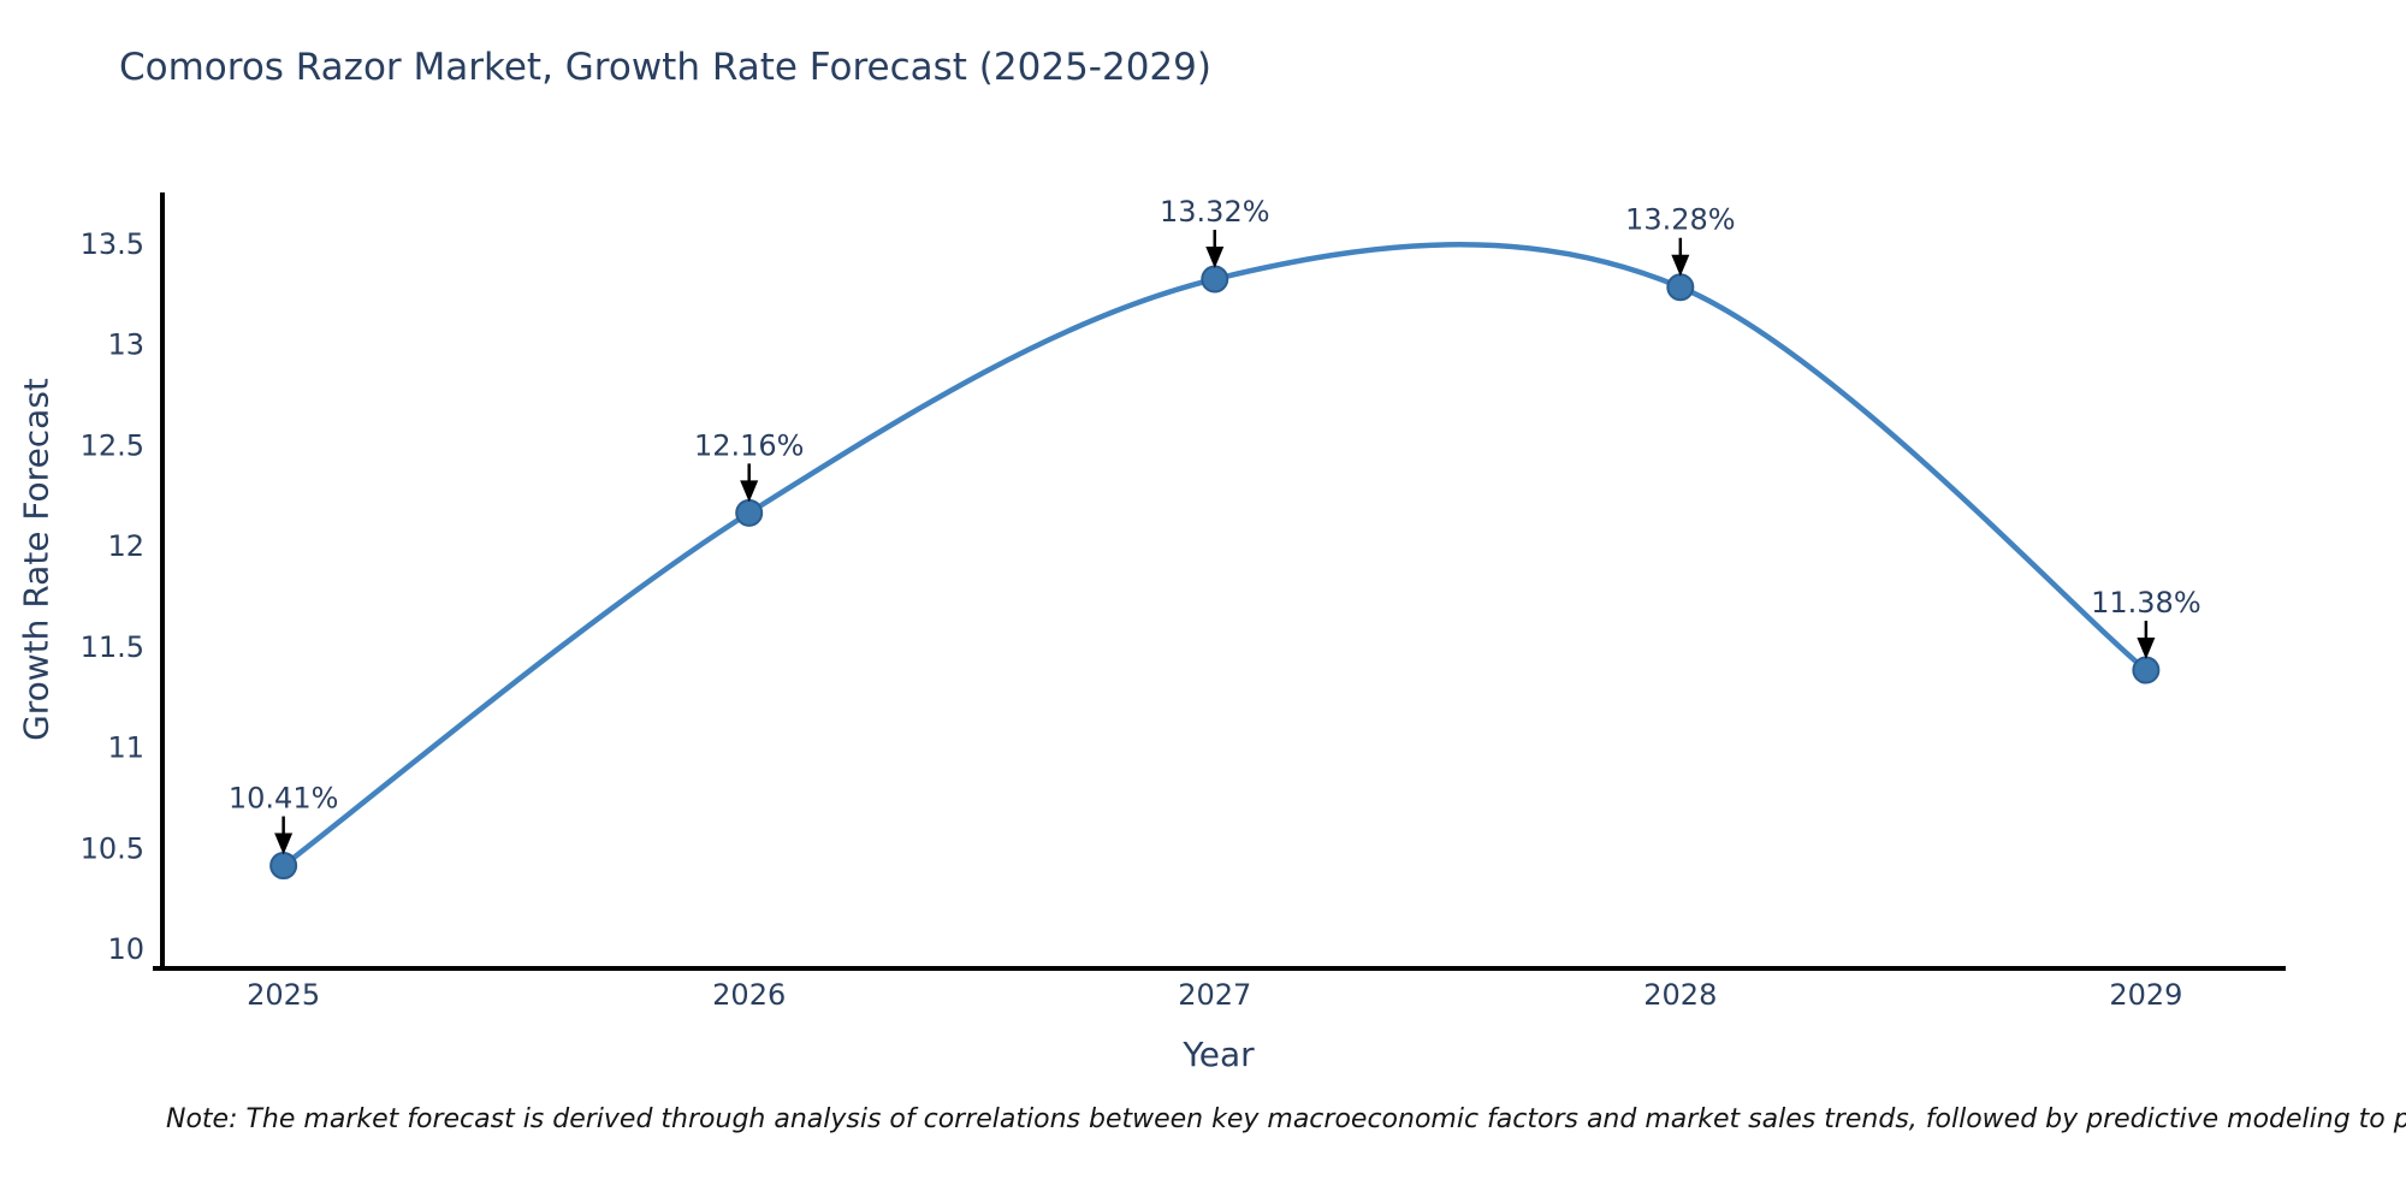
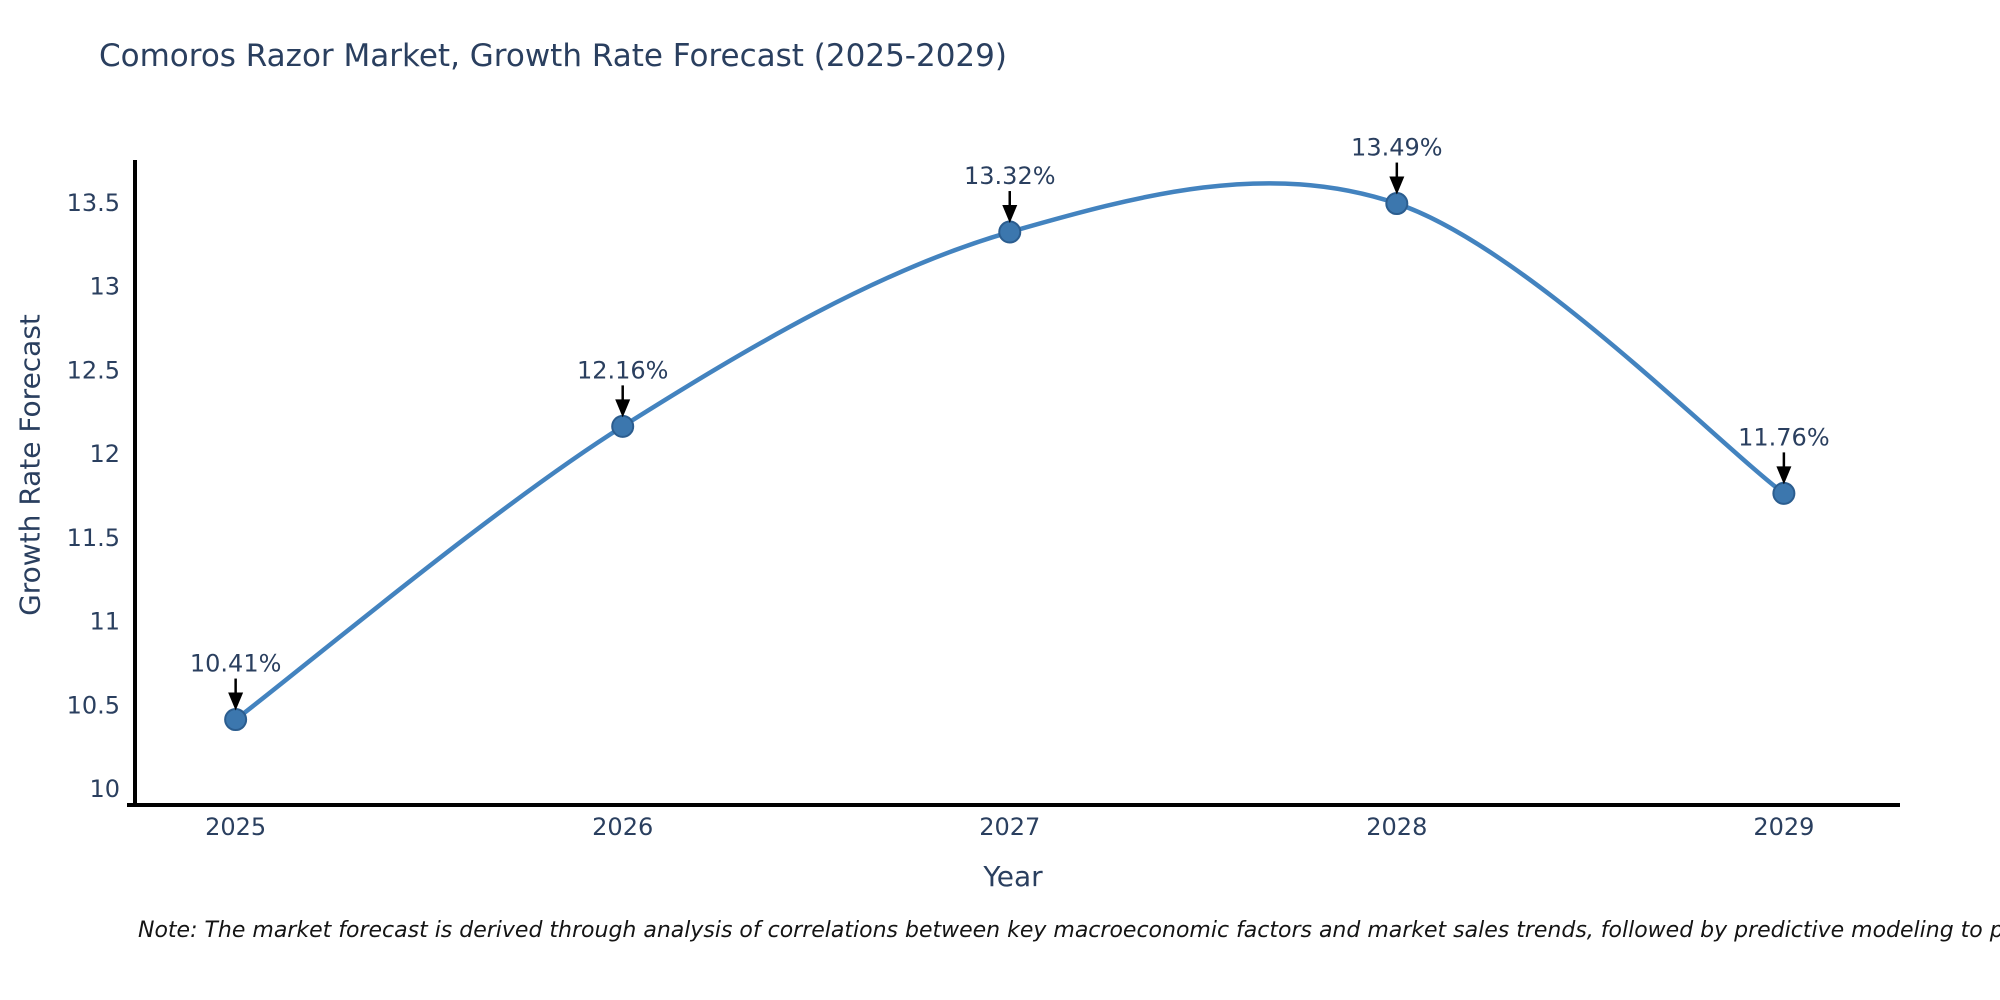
2028: 13.28% -> 13.49%
2029: 11.38% -> 11.76%
